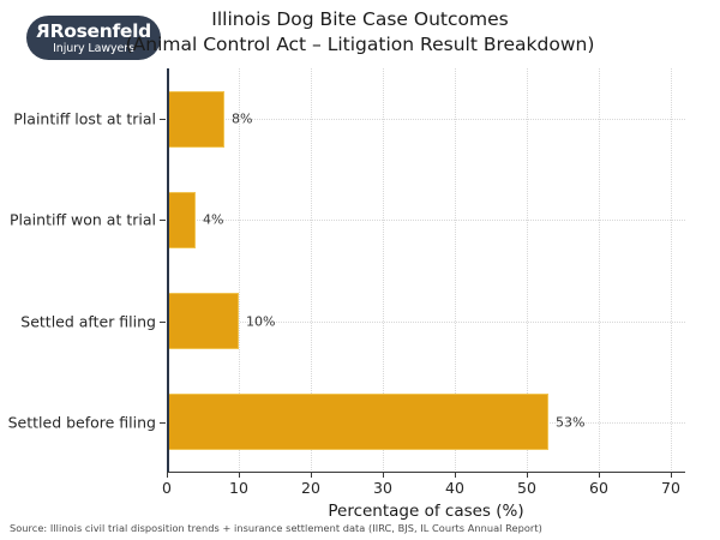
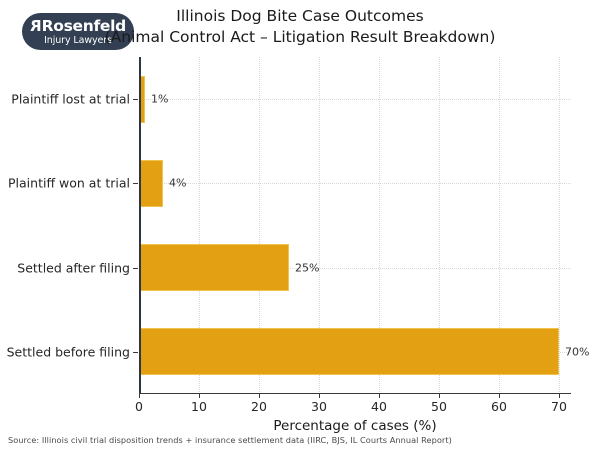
Settled before filing: 53% -> 70%
Settled after filing: 10% -> 25%
Plaintiff lost at trial: 8% -> 1%
